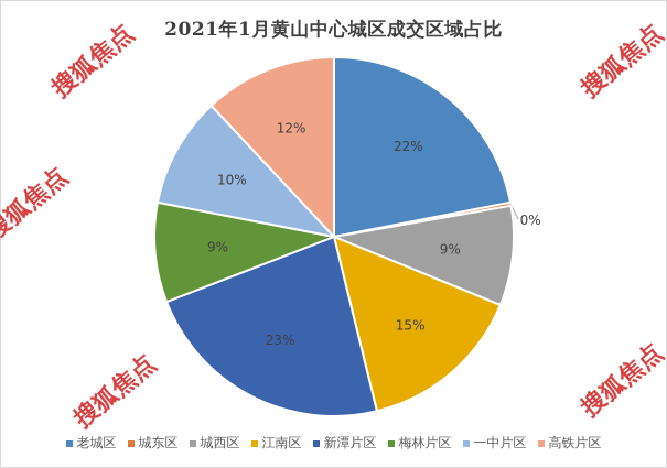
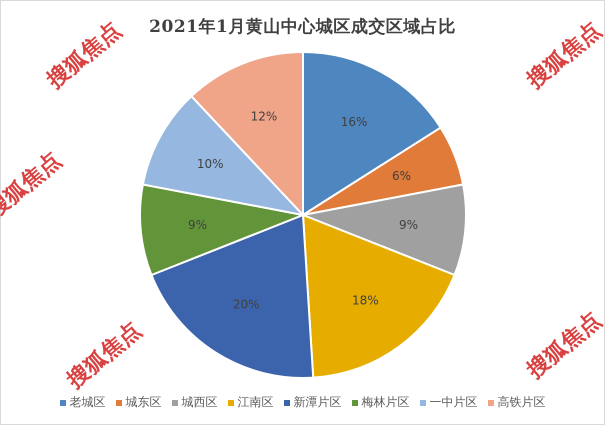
老城区: 22% -> 16%
城东区: 0% -> 6%
江南区: 15% -> 18%
新潭片区: 23% -> 20%
